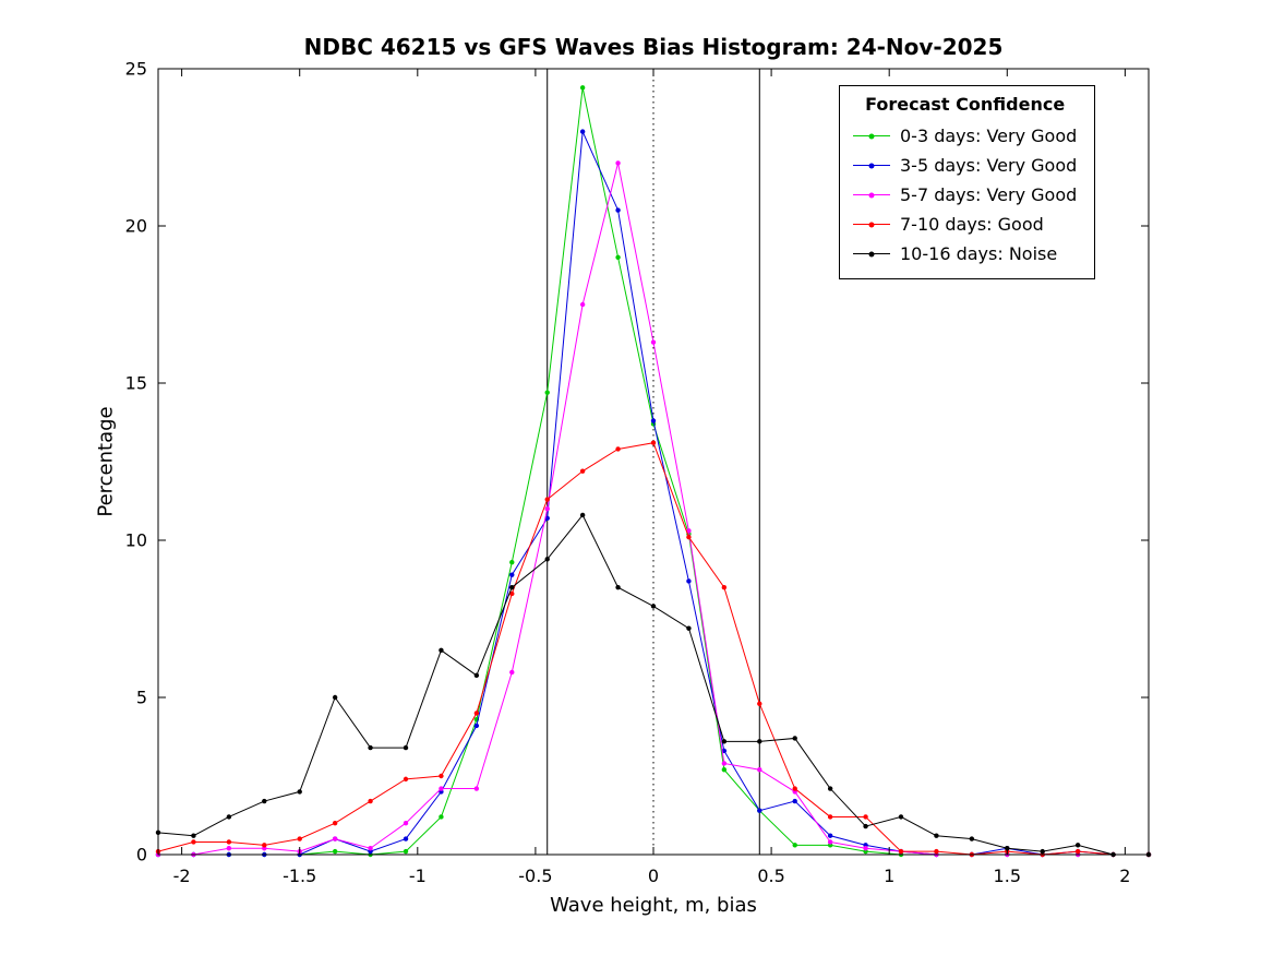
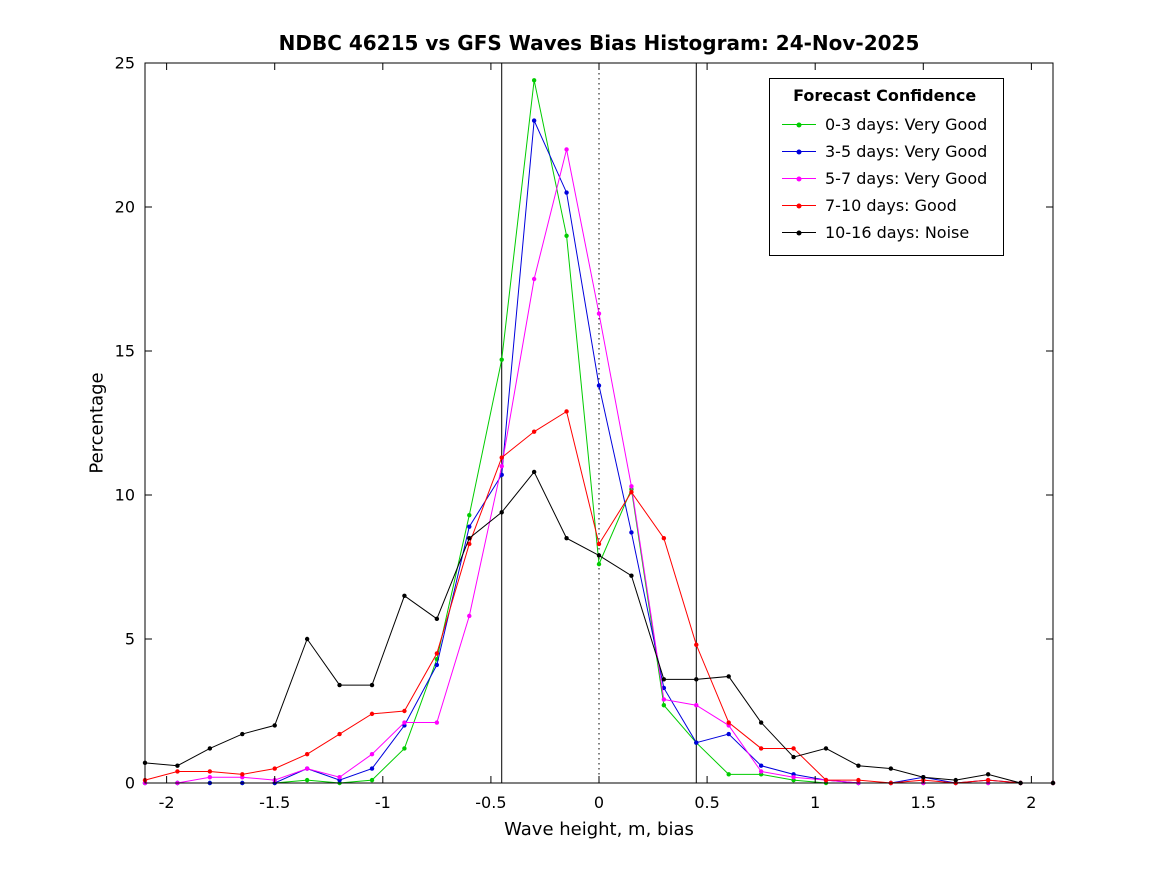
0-3 days: Very Good/0: 13,7 -> 7,6
7-10 days: Good/0: 13,1 -> 8,3
